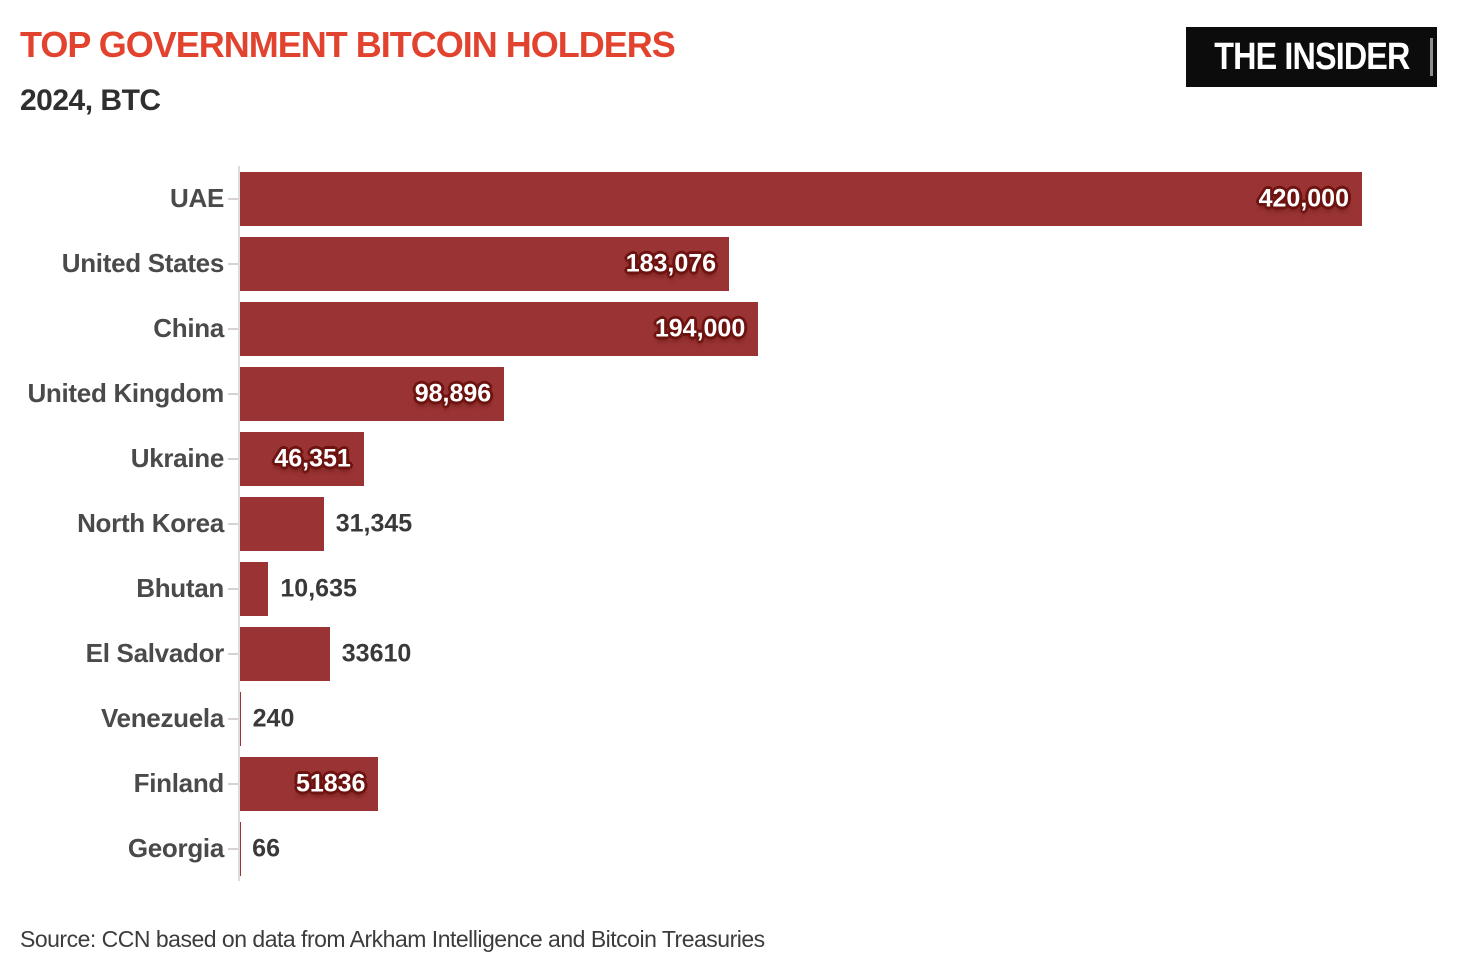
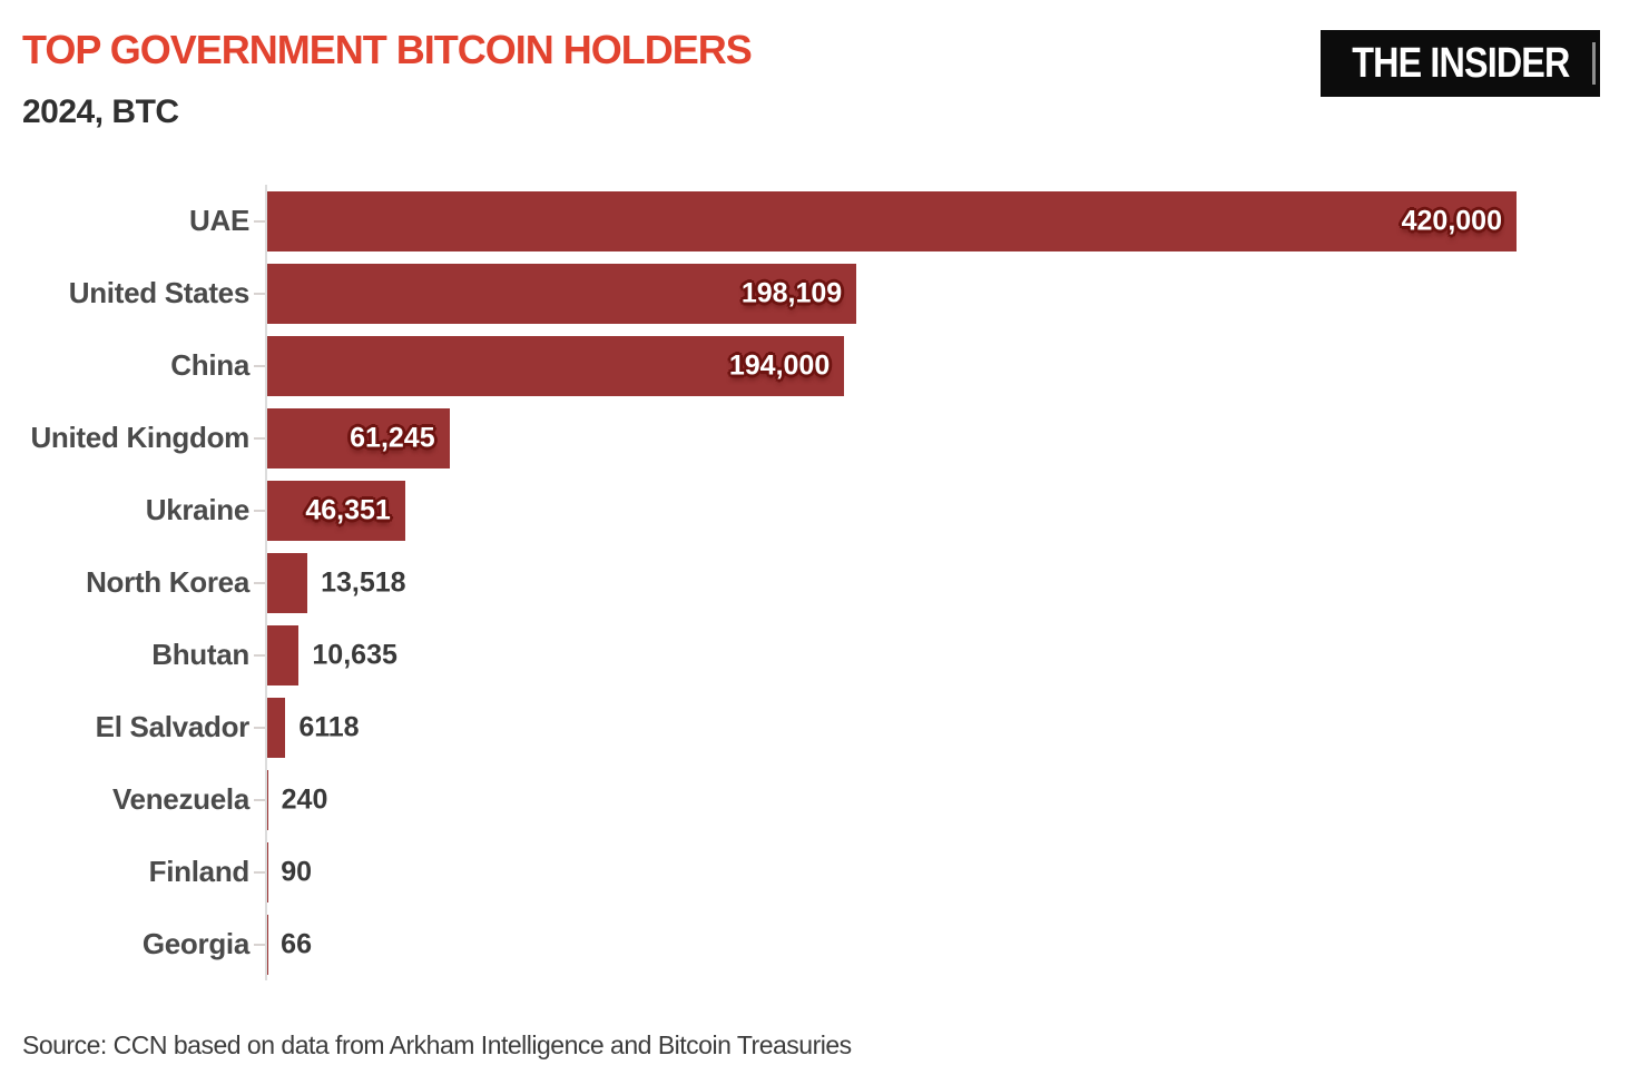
United States: 183,076 -> 198,109
United Kingdom: 98,896 -> 61,245
North Korea: 31,345 -> 13,518
El Salvador: 33610 -> 6118
Finland: 51836 -> 90
